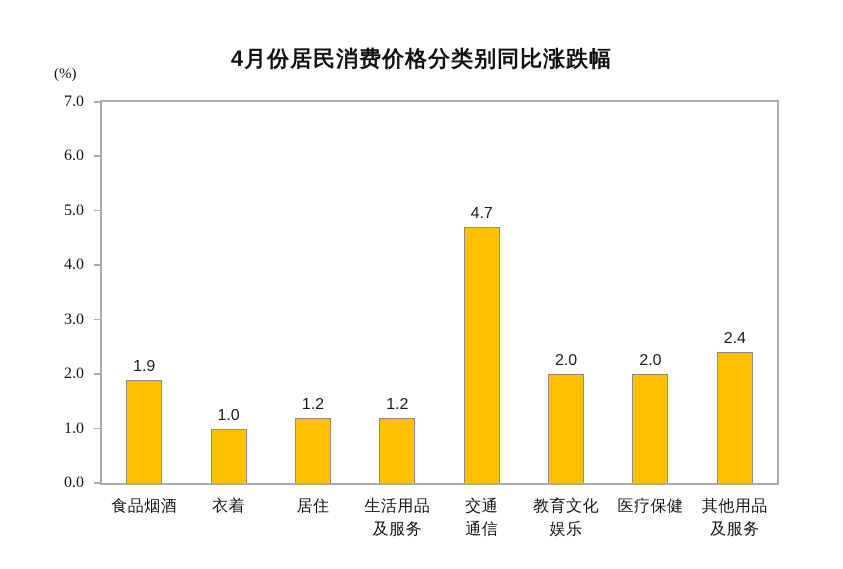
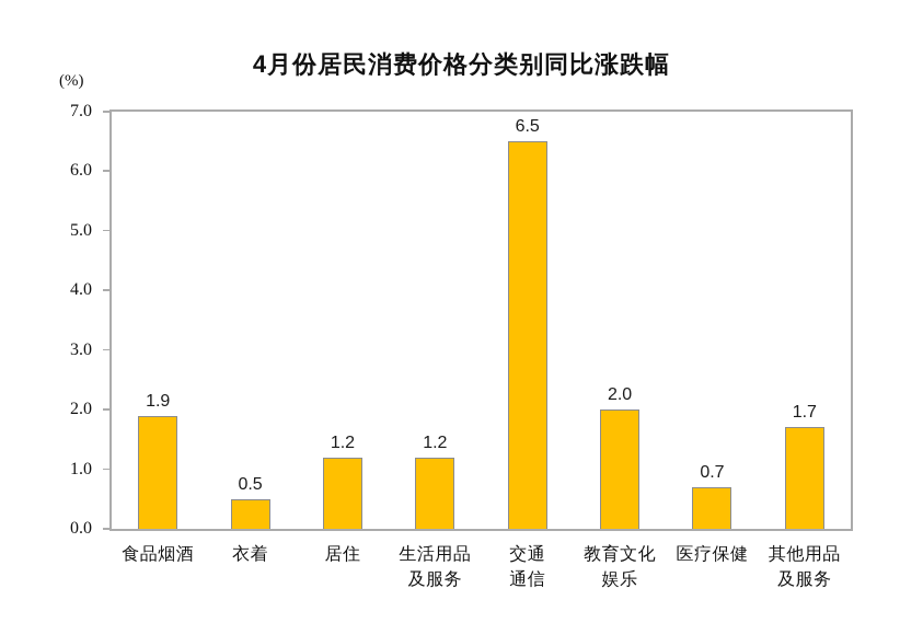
衣着: 1.0 -> 0.5
交通通信: 4.7 -> 6.5
医疗保健: 2.0 -> 0.7
其他用品及服务: 2.4 -> 1.7
